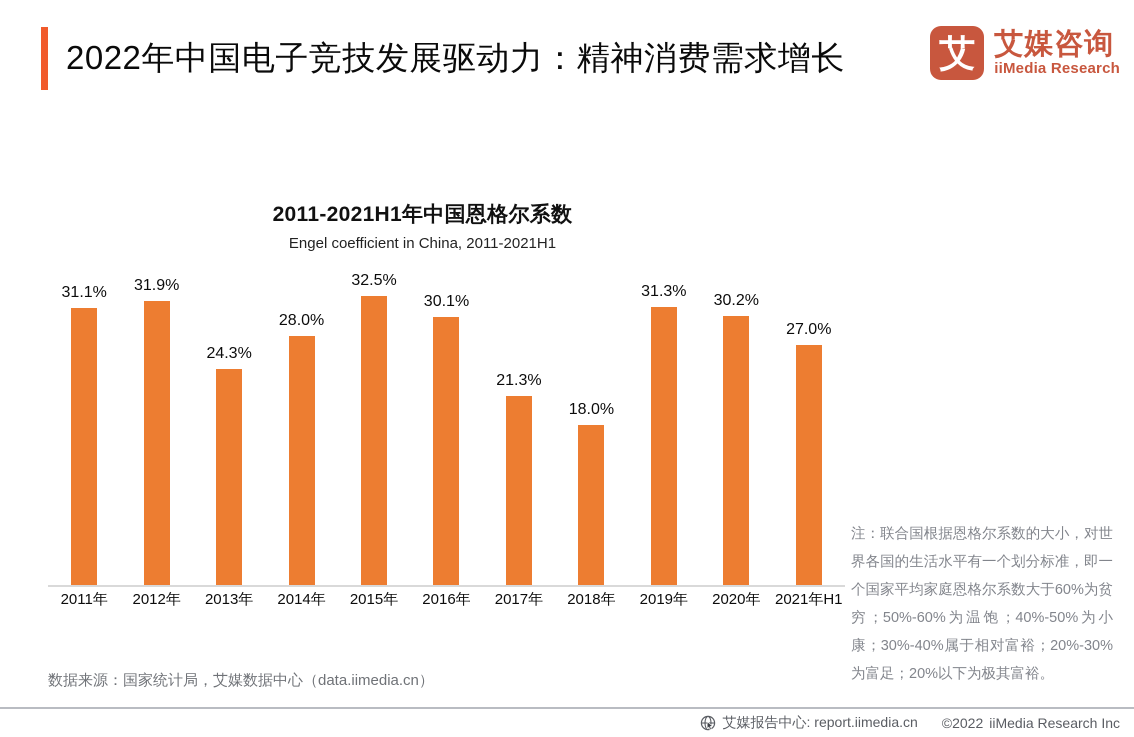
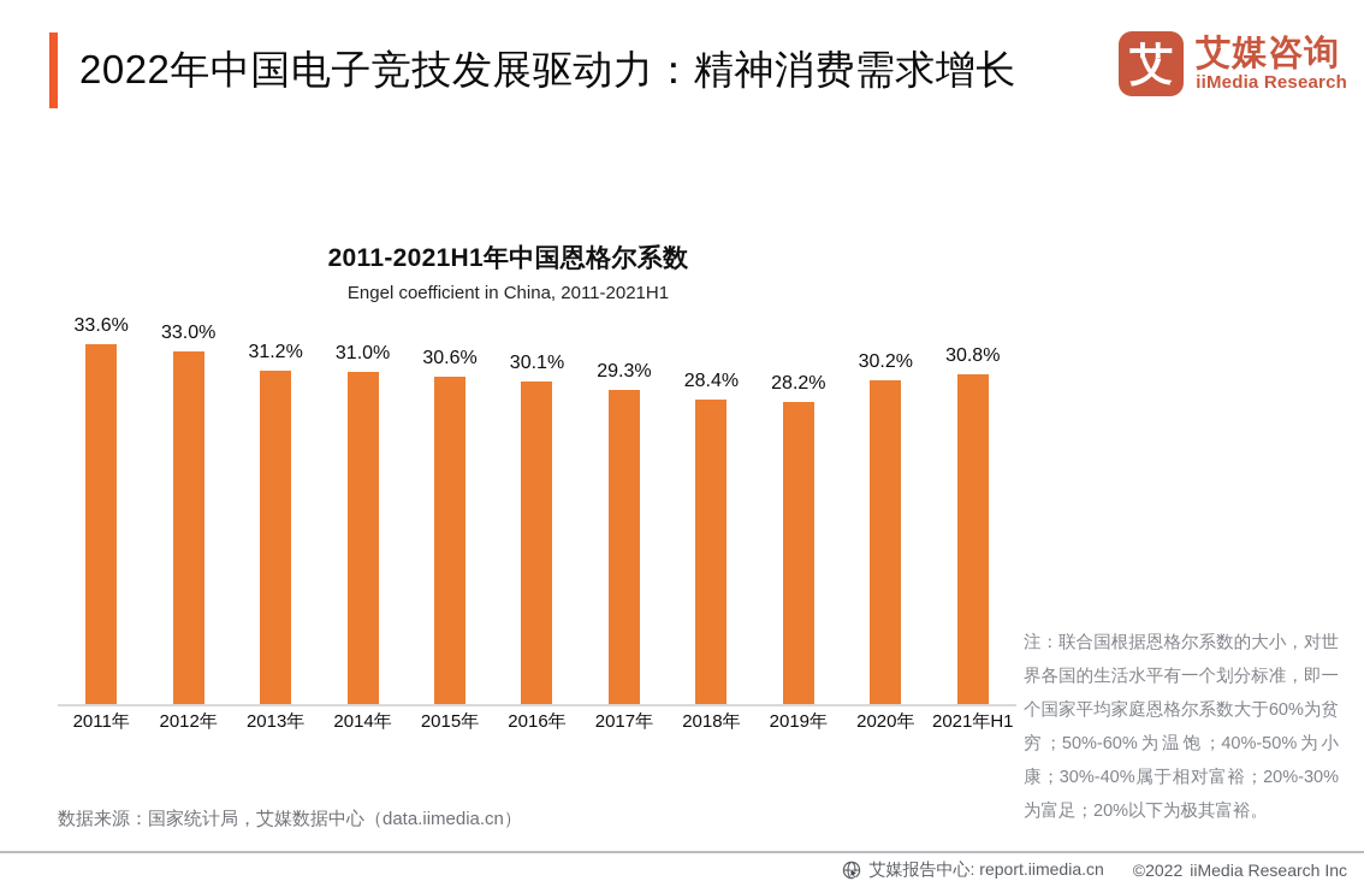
2011年: 31.1% -> 33.6%
2012年: 31.9% -> 33.0%
2013年: 24.3% -> 31.2%
2014年: 28.0% -> 31.0%
2015年: 32.5% -> 30.6%
2017年: 21.3% -> 29.3%
2018年: 18.0% -> 28.4%
2019年: 31.3% -> 28.2%
2021年H1: 27.0% -> 30.8%
